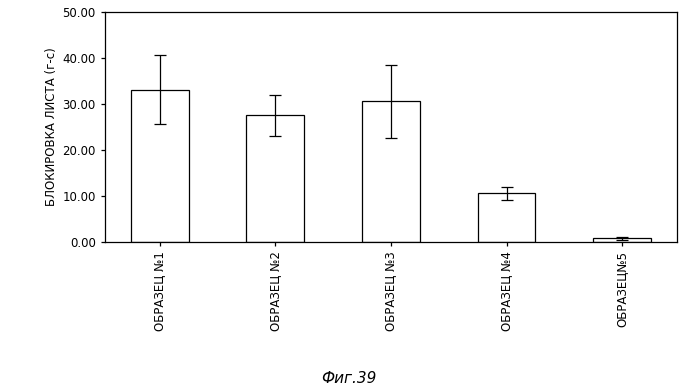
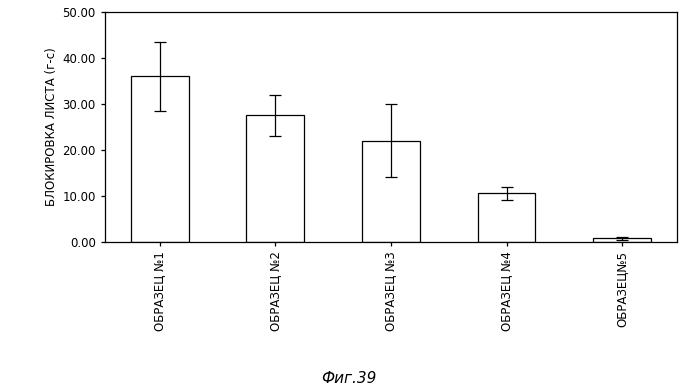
ОБРАЗЕЦ №1: 33.0 -> 36.0
ОБРАЗЕЦ №3: 30.5 -> 22.0
